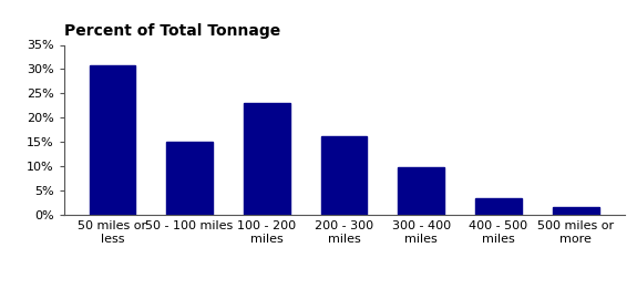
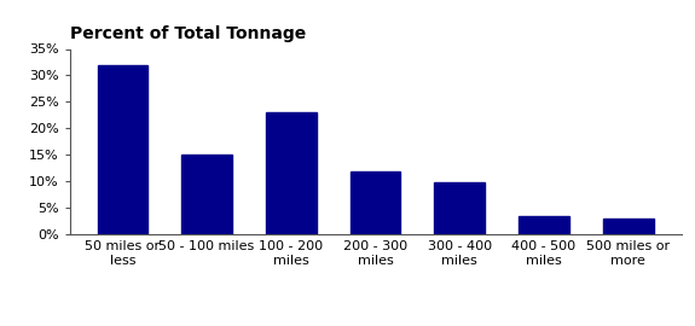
50 miles or less: 30.7% -> 32.0%
200 - 300 miles: 16.2% -> 12.0%
500 miles or more: 1.6% -> 3.0%
